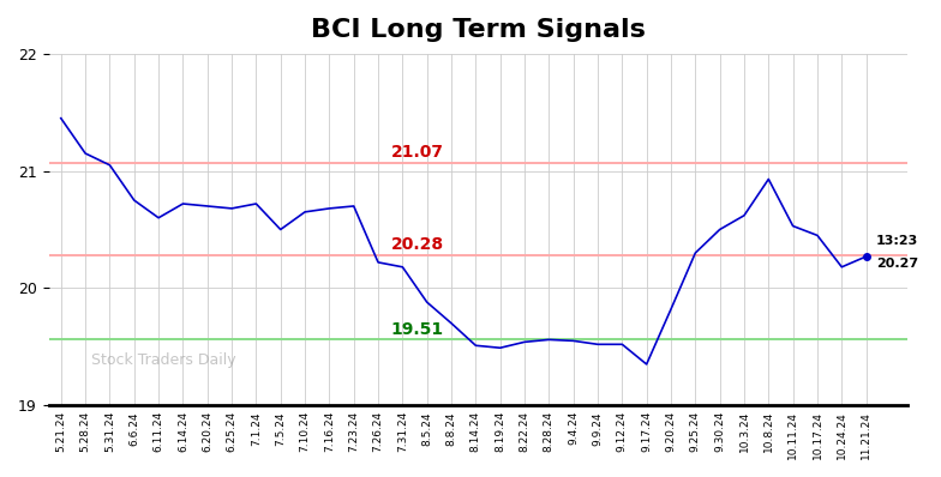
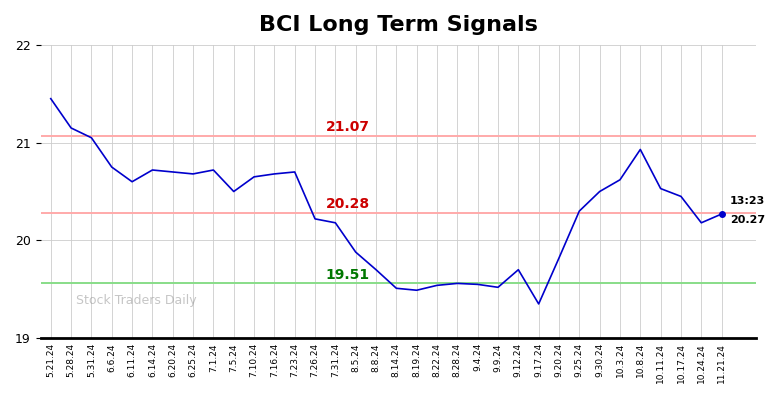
9.12.24: 19.52 -> 19.70
